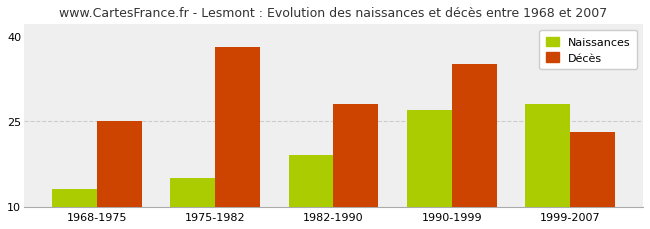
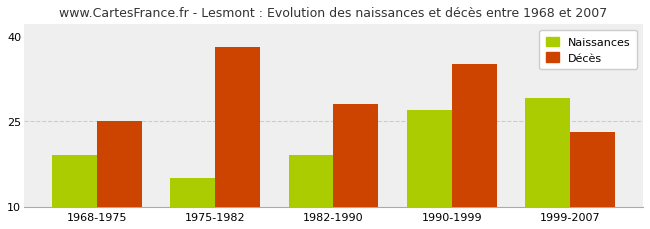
Naissances/1968-1975: 13 -> 19
Naissances/1999-2007: 28 -> 29
